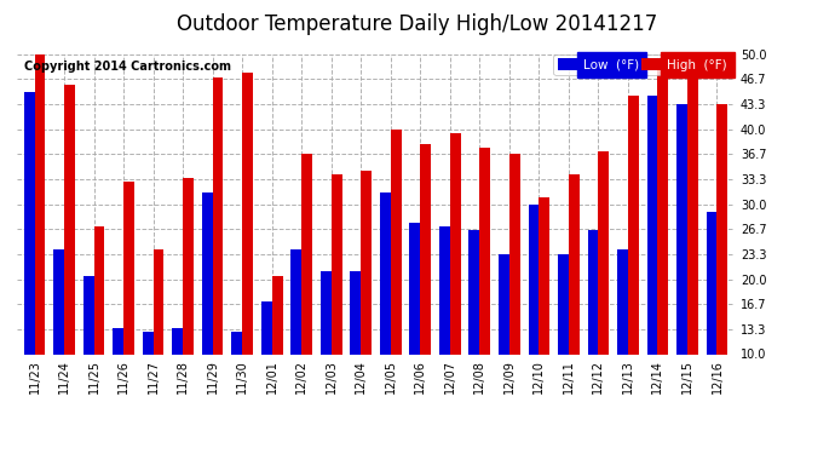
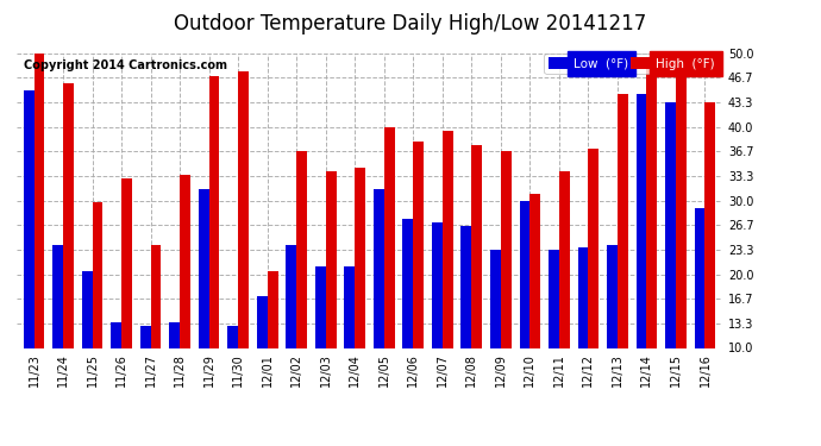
High (°F)/11/25: 27.0 -> 29.8
Low (°F)/12/12: 26.5 -> 23.6
